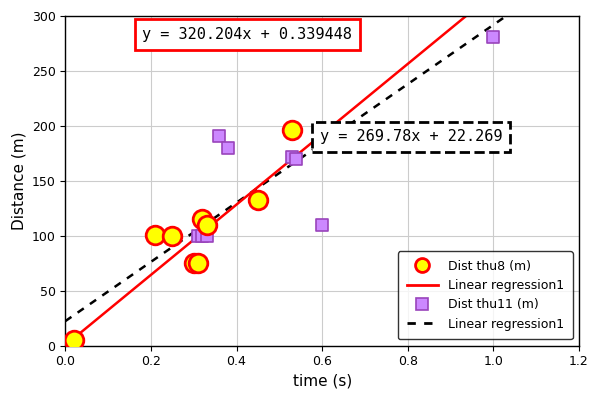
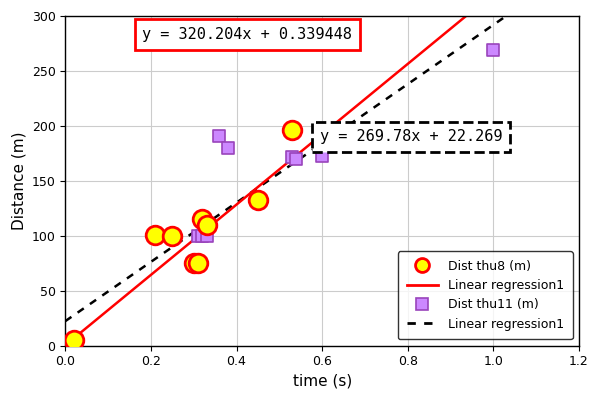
Dist thu11 (m)/0.6: 110 -> 173
Dist thu11 (m)/1.0: 281 -> 269
